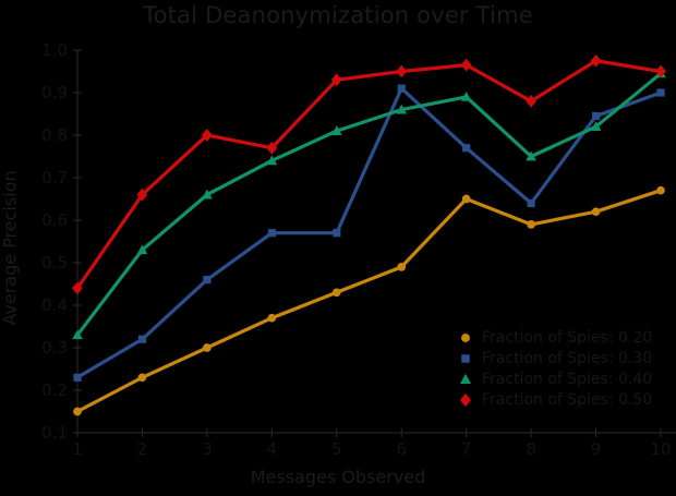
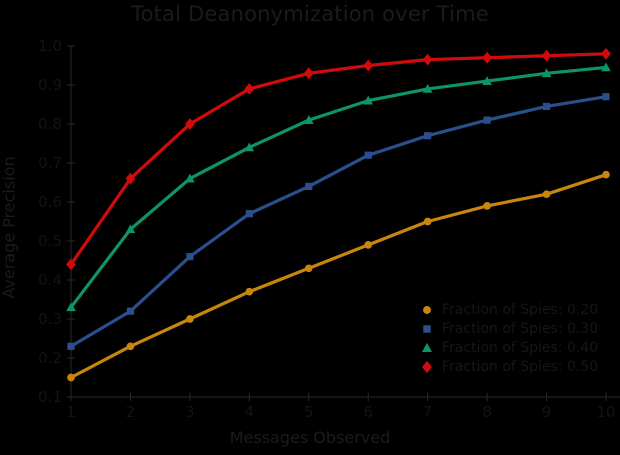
Fraction of Spies: 0.50/4: 0.77 -> 0.89
Fraction of Spies: 0.30/5: 0.57 -> 0.64
Fraction of Spies: 0.30/6: 0.91 -> 0.72
Fraction of Spies: 0.20/7: 0.65 -> 0.55
Fraction of Spies: 0.30/8: 0.64 -> 0.81
Fraction of Spies: 0.40/8: 0.75 -> 0.91
Fraction of Spies: 0.50/8: 0.88 -> 0.97
Fraction of Spies: 0.40/9: 0.82 -> 0.93
Fraction of Spies: 0.30/10: 0.90 -> 0.87
Fraction of Spies: 0.50/10: 0.95 -> 0.98
